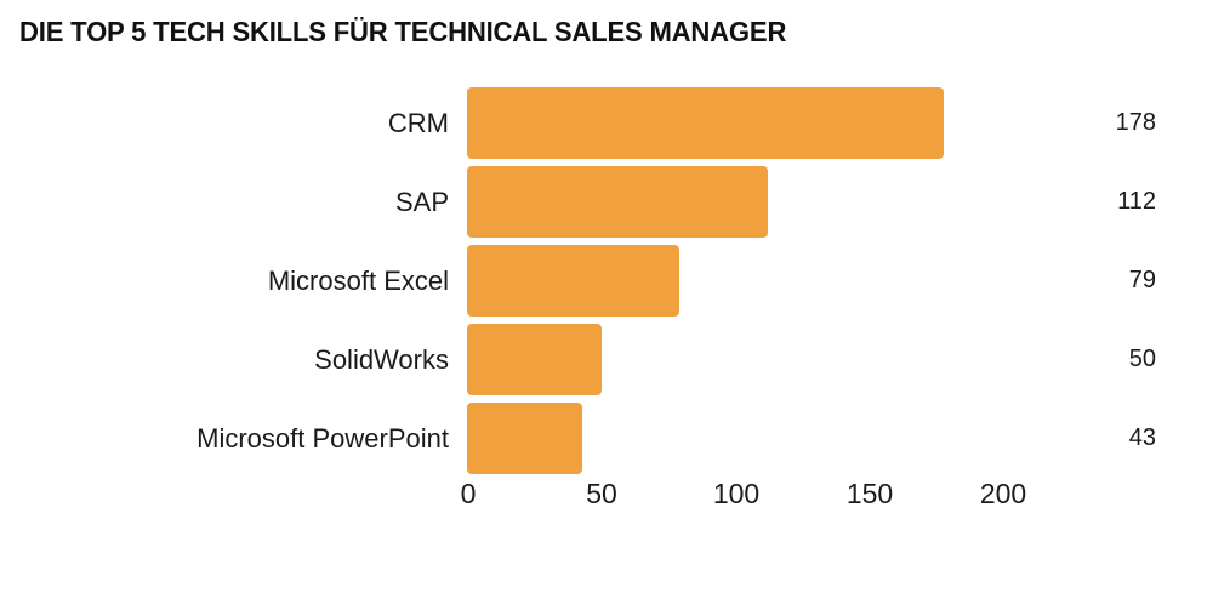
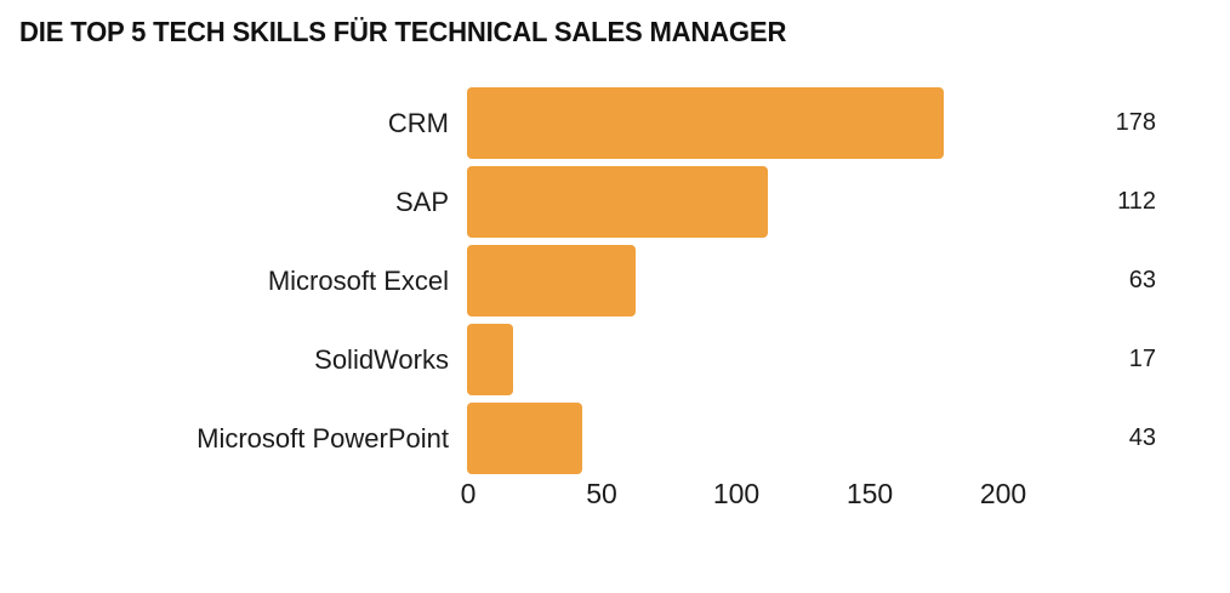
Microsoft Excel: 79 -> 63
SolidWorks: 50 -> 17
